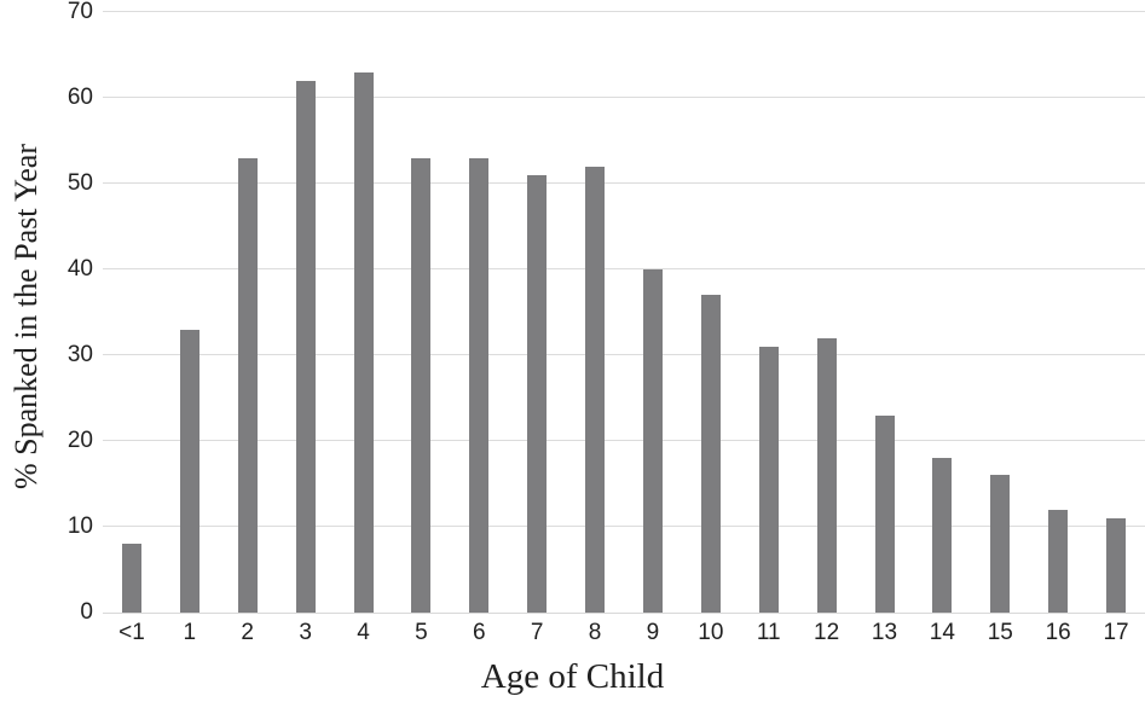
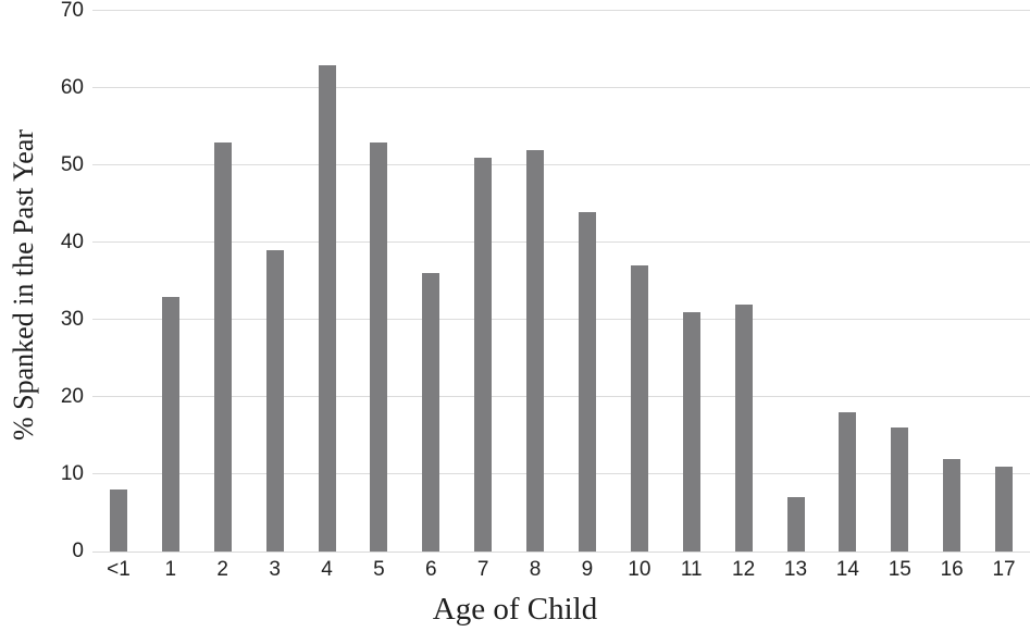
3: 62 -> 39
6: 53 -> 36
9: 40 -> 44
13: 23 -> 7
